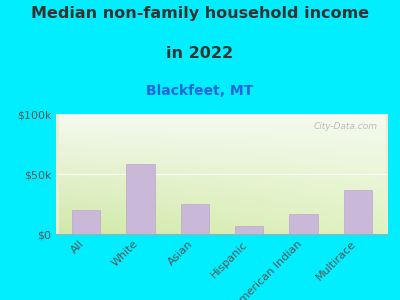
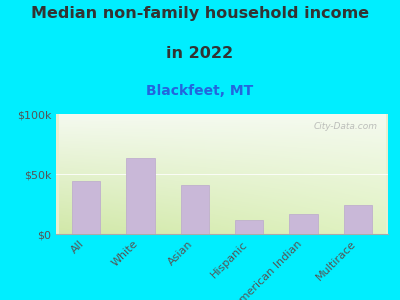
All: $20k -> $44k
White: $58k -> $63k
Asian: $25k -> $41k
Hispanic: $7k -> $12k
Multirace: $37k -> $24k
